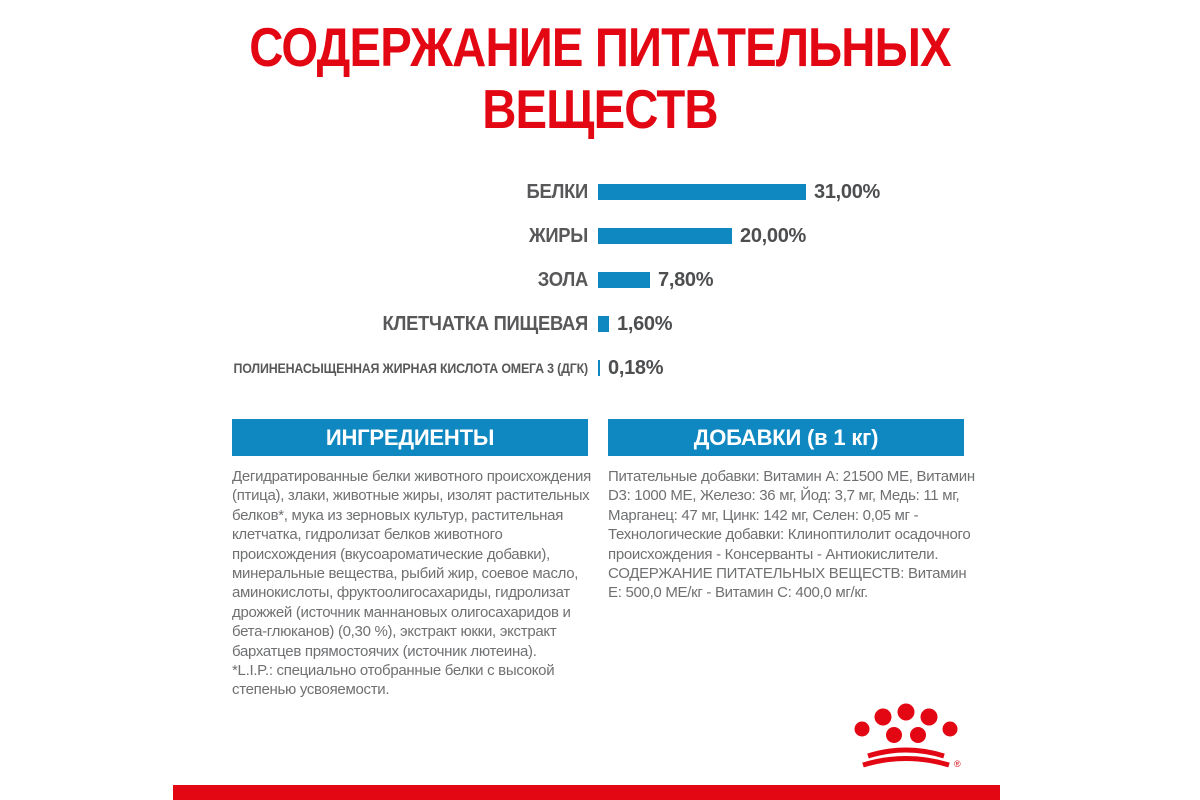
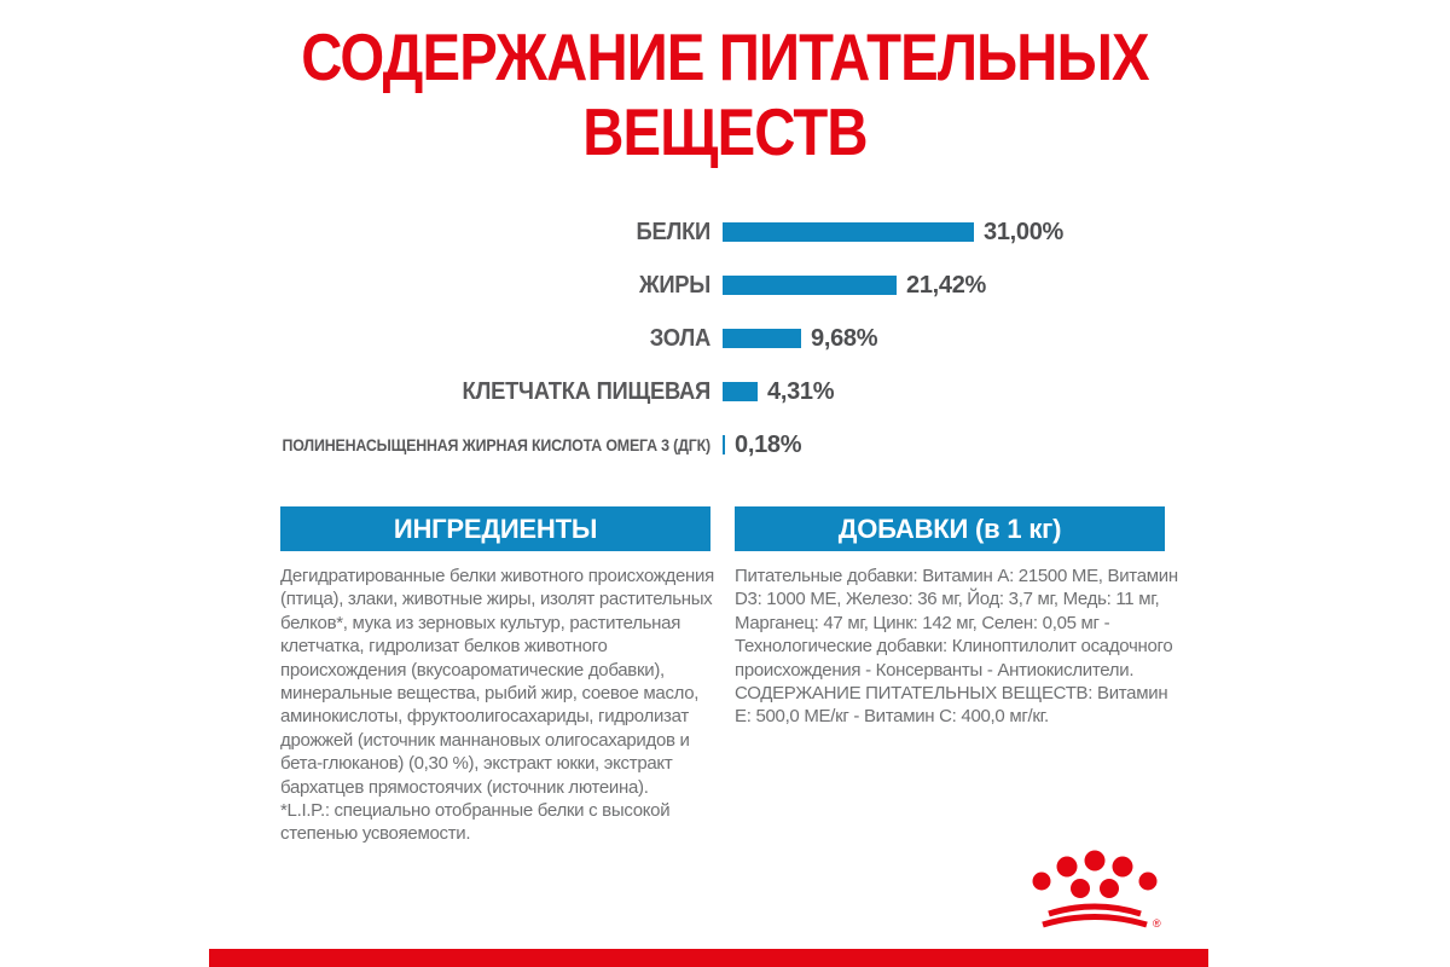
ЖИРЫ: 20,00% -> 21,42%
ЗОЛА: 7,80% -> 9,68%
КЛЕТЧАТКА ПИЩЕВАЯ: 1,60% -> 4,31%
